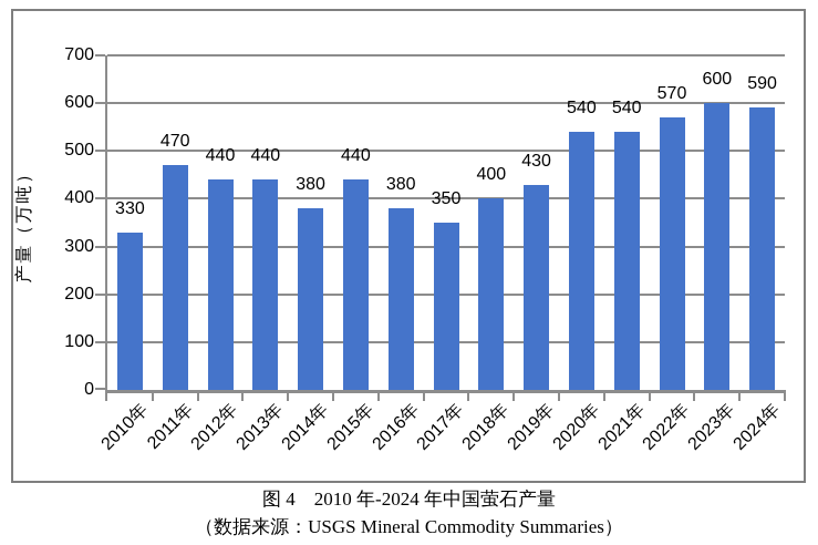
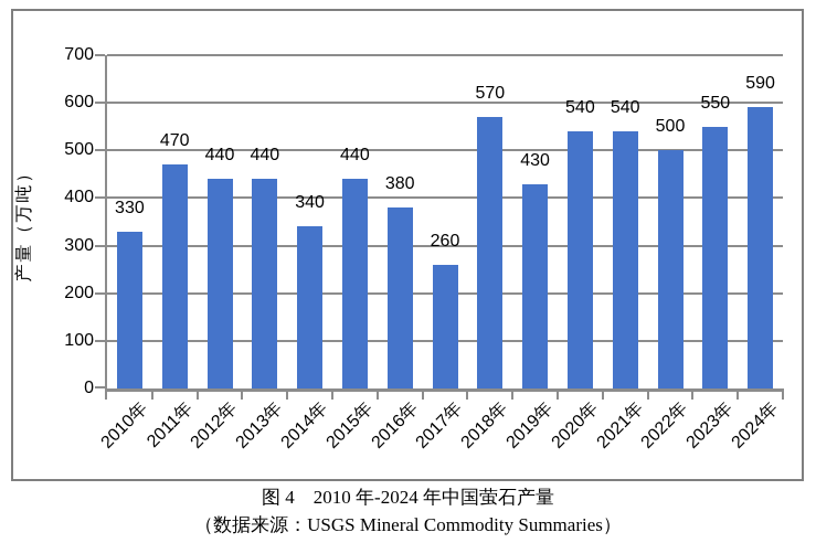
2014年: 380 -> 340
2017年: 350 -> 260
2018年: 400 -> 570
2022年: 570 -> 500
2023年: 600 -> 550
